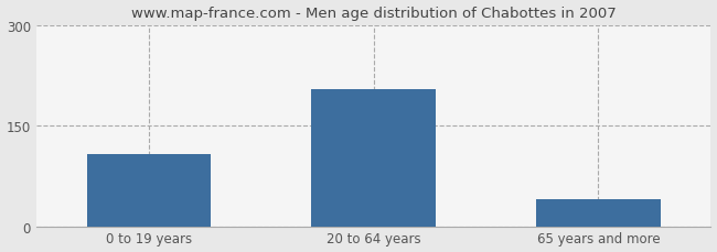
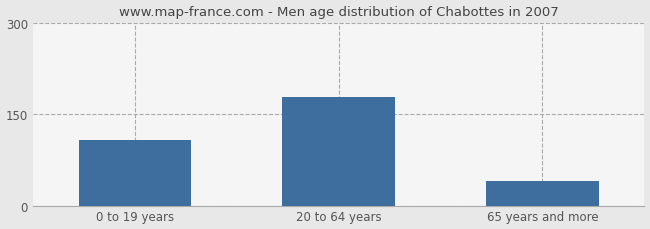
20 to 64 years: 204 -> 178
